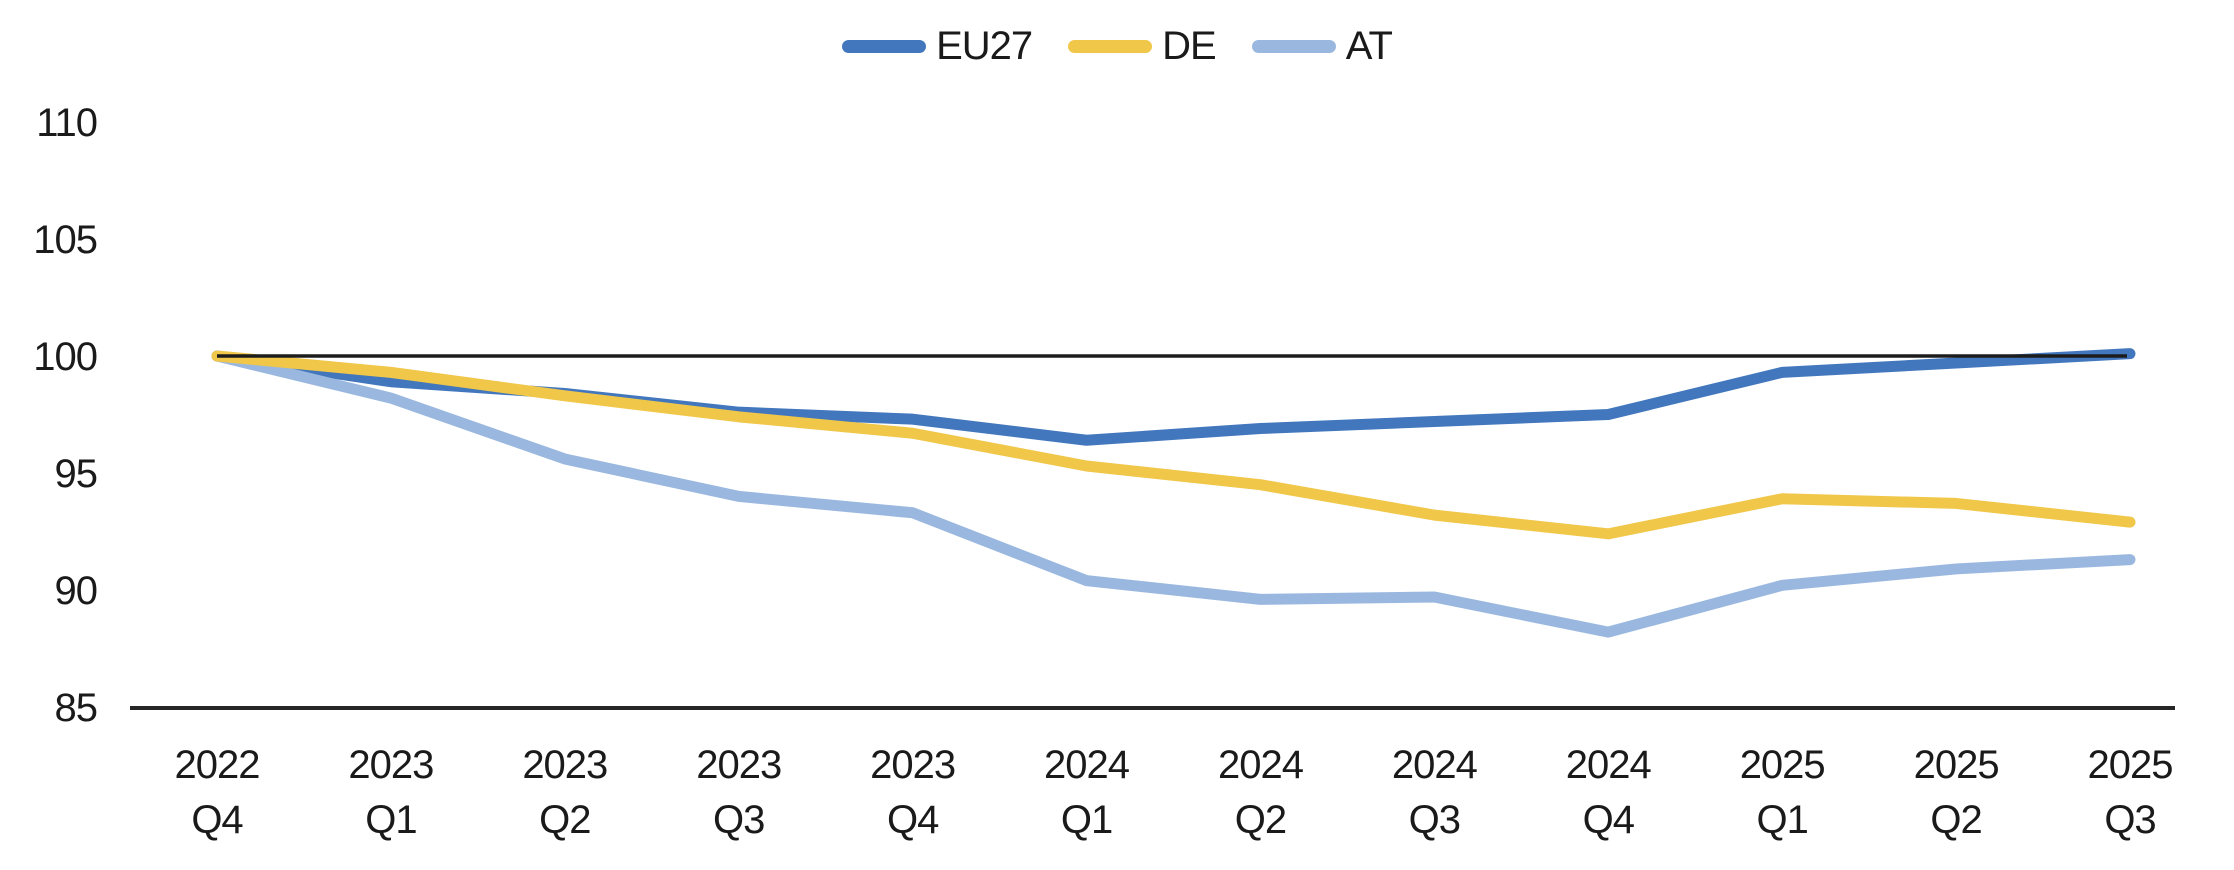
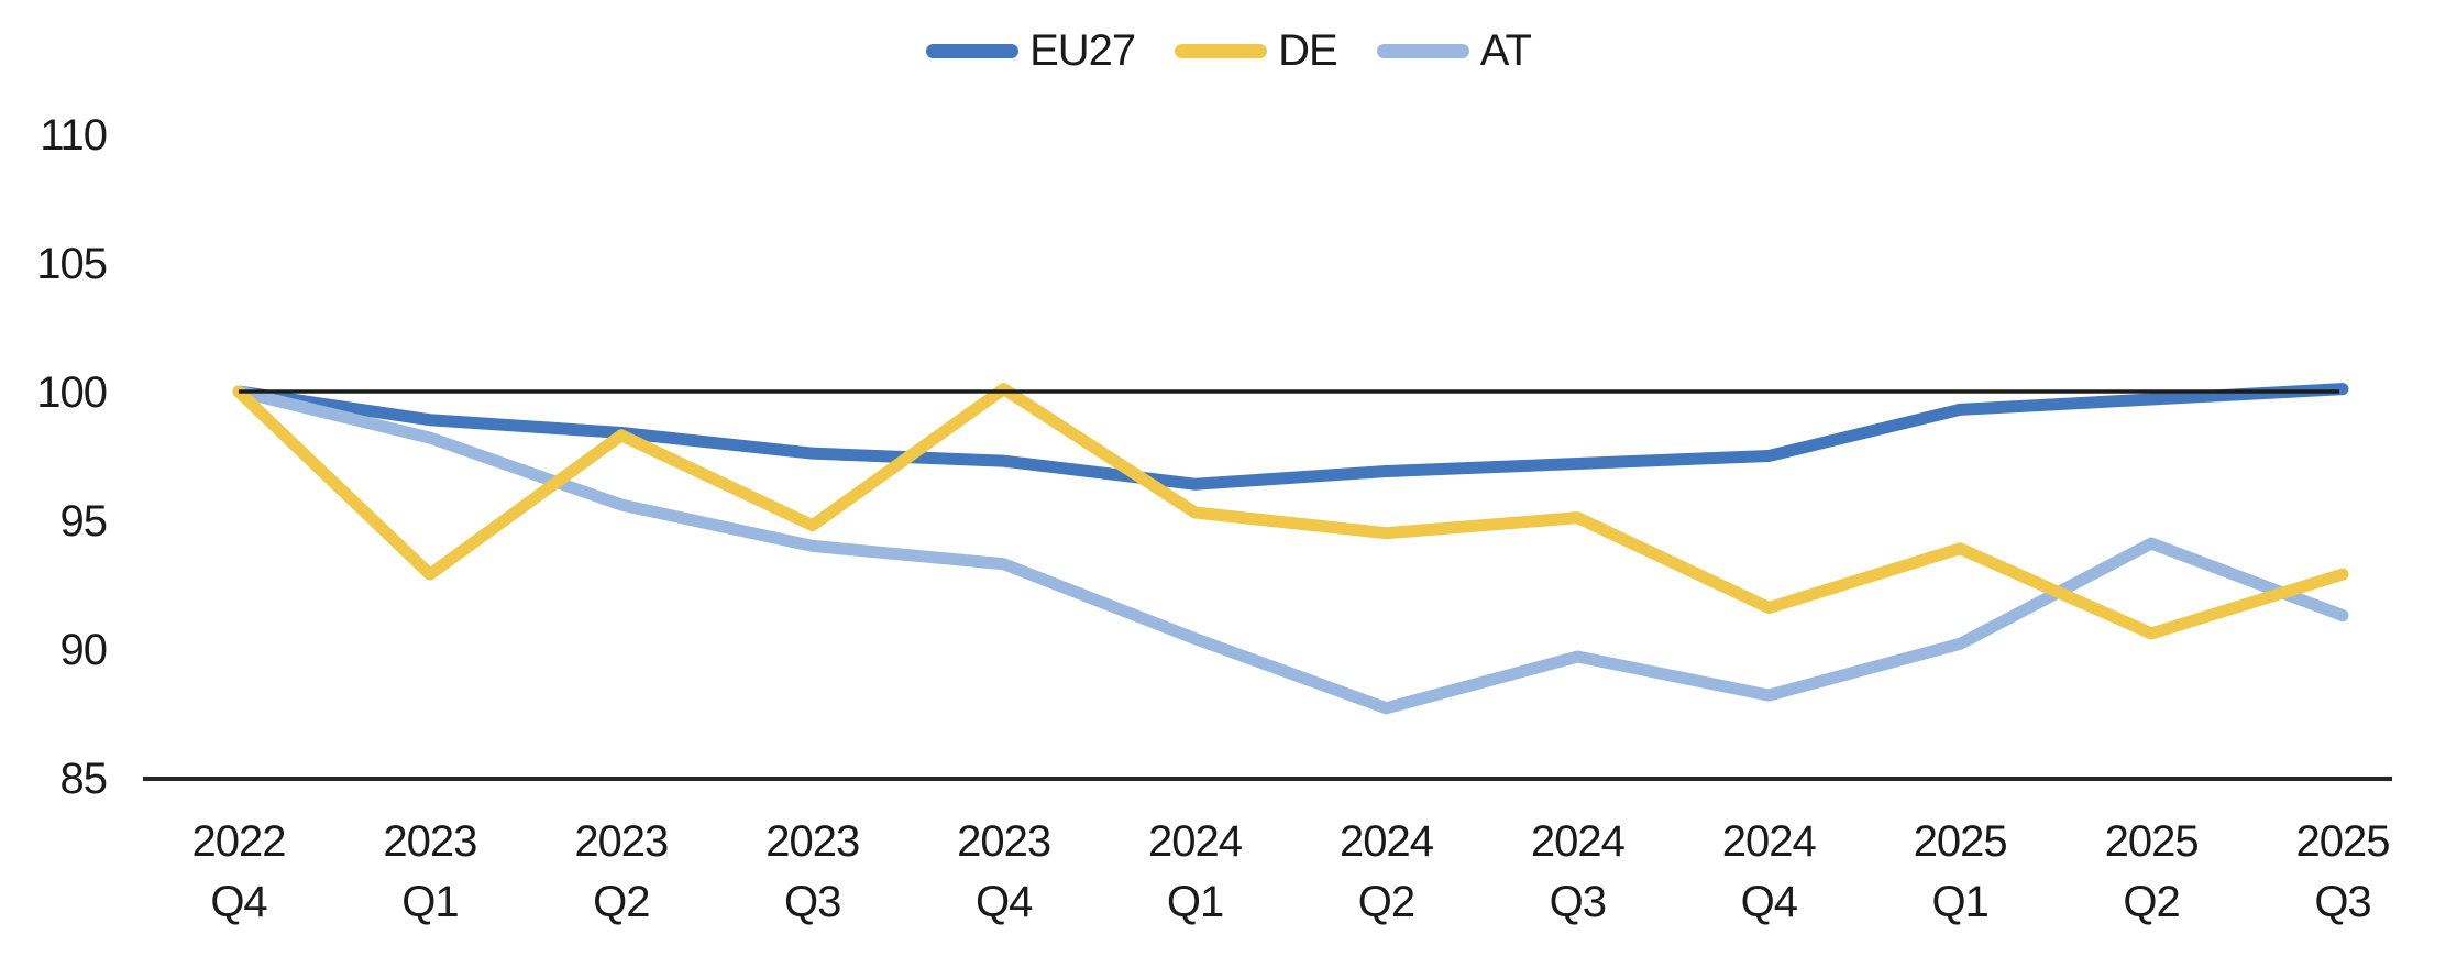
DE/2023 Q1: 99.3 -> 92.9
DE/2023 Q3: 97.4 -> 94.8
DE/2023 Q4: 96.7 -> 100.1
AT/2024 Q2: 89.6 -> 87.7
DE/2024 Q3: 93.2 -> 95.1
DE/2024 Q4: 92.4 -> 91.6
DE/2025 Q2: 93.7 -> 90.6
AT/2025 Q2: 90.9 -> 94.1
